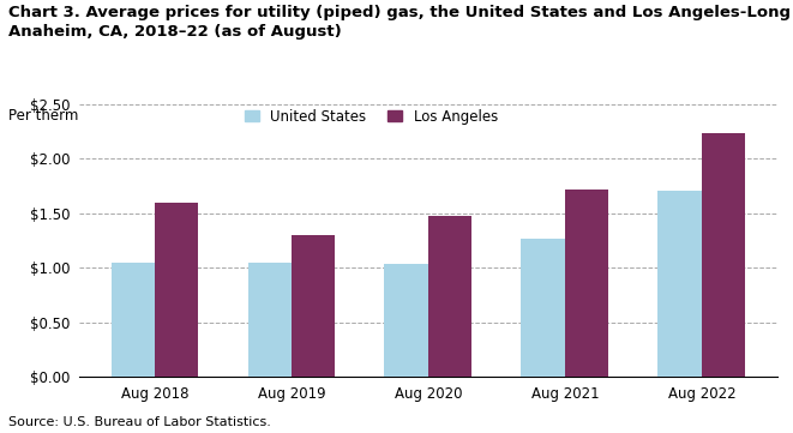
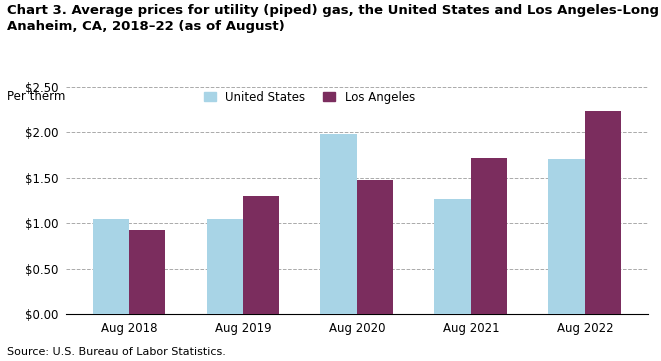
Los Angeles/Aug 2018: $1.59 -> $0.92
United States/Aug 2020: $1.03 -> $1.98
